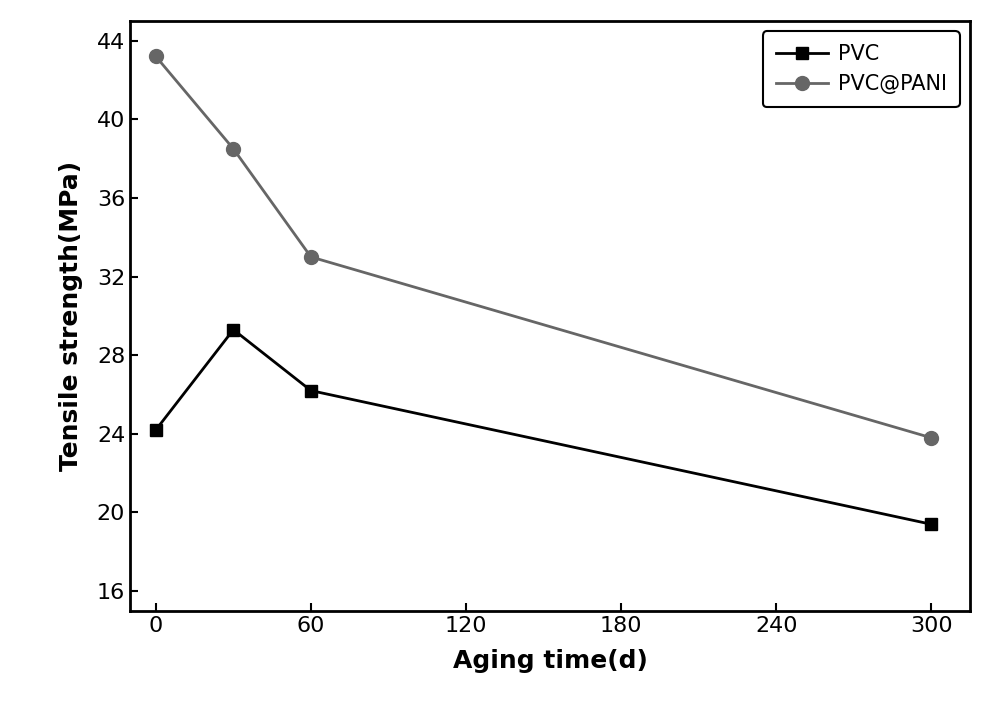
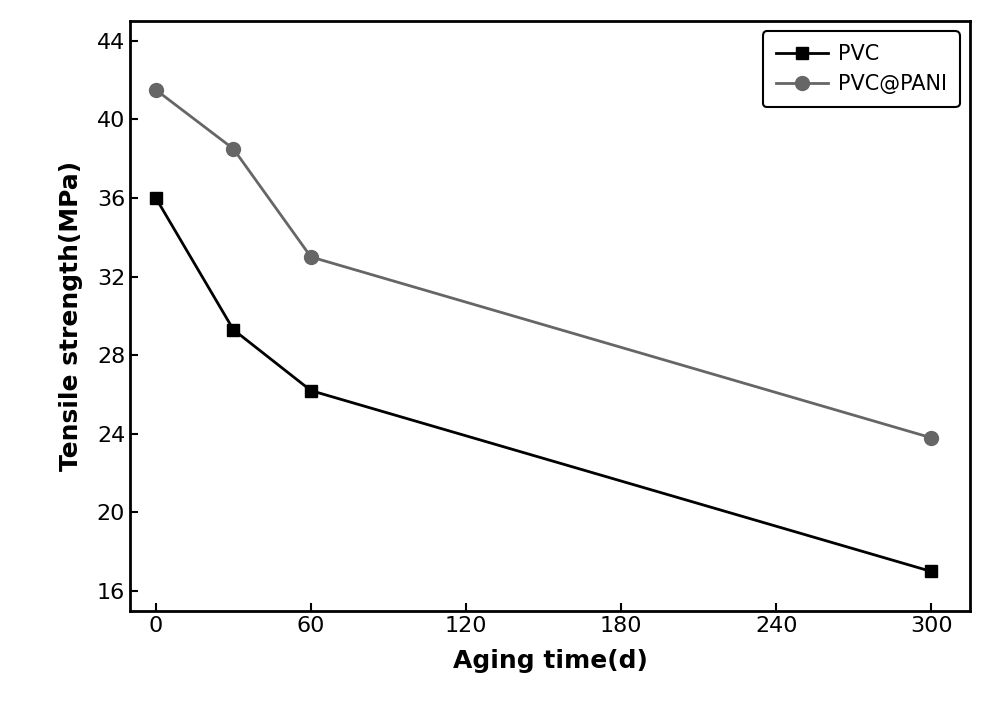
PVC/0: 24.2 -> 36.0
PVC@PANI/0: 43.2 -> 41.5
PVC/300: 19.4 -> 17.0
